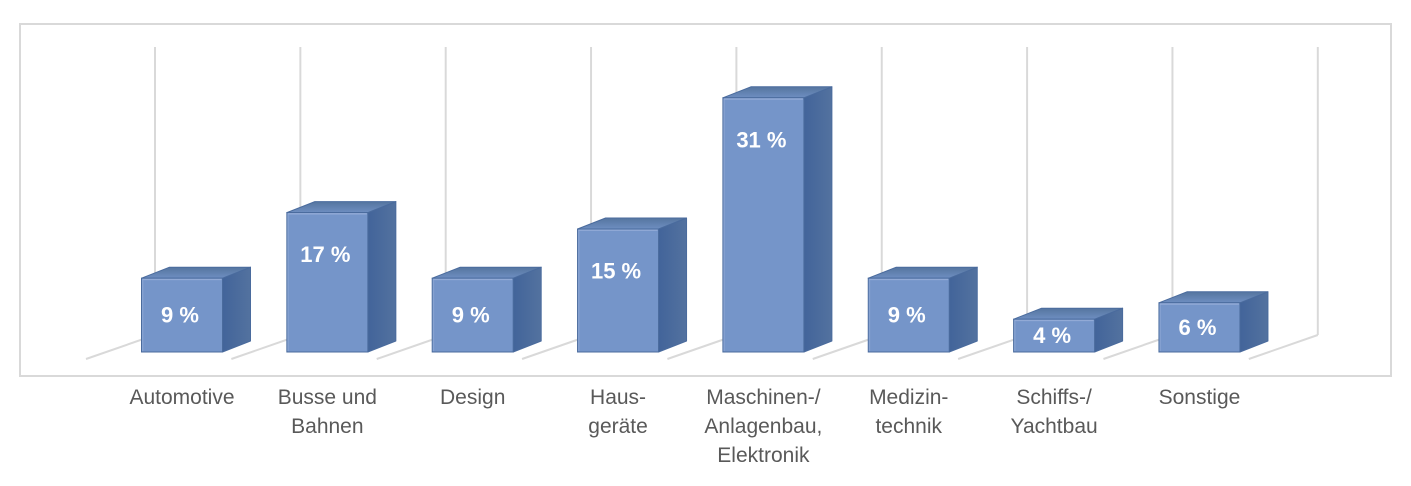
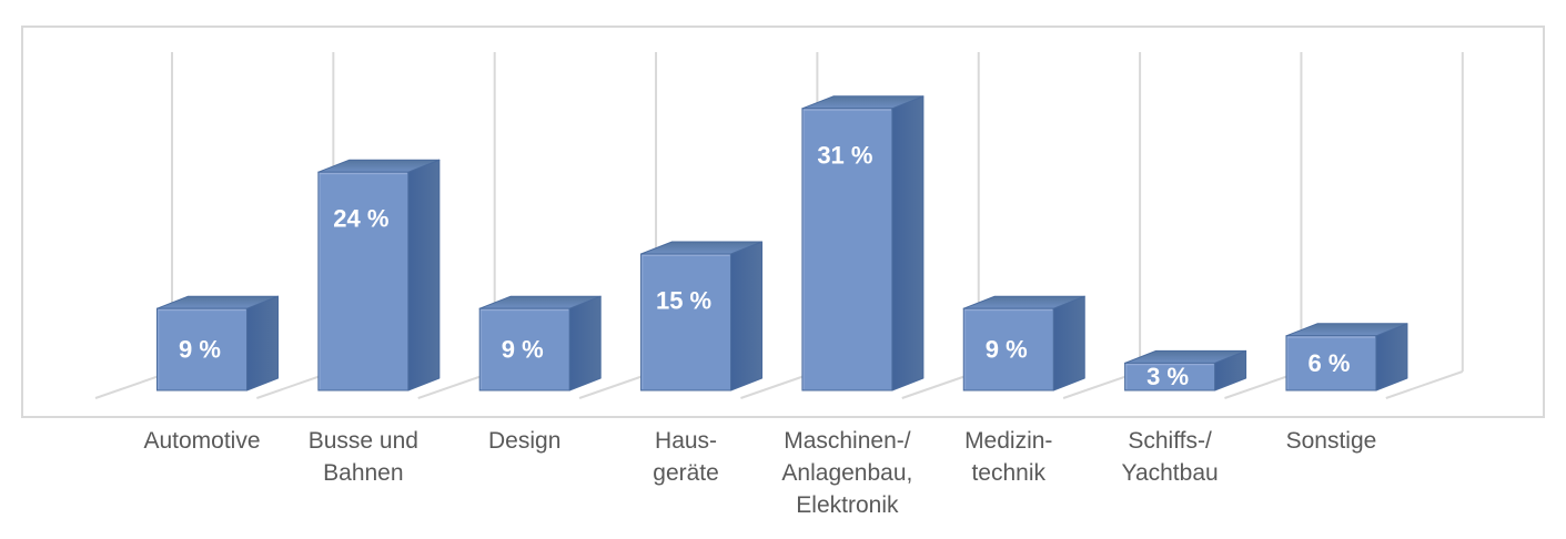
Busse und Bahnen: 17 -> 24
Schiffs-/Yachtbau: 4 -> 3
